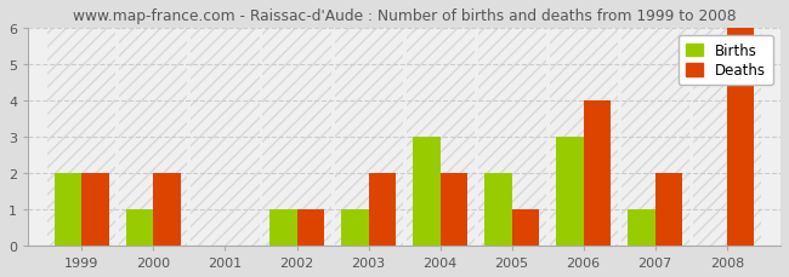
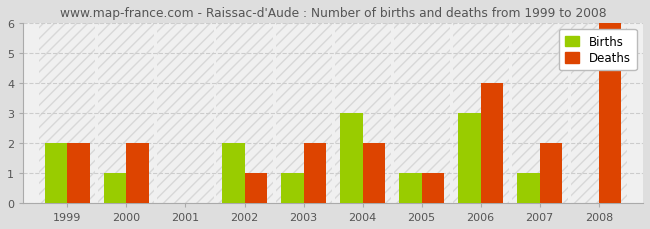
Births/2002: 1 -> 2
Births/2005: 2 -> 1
